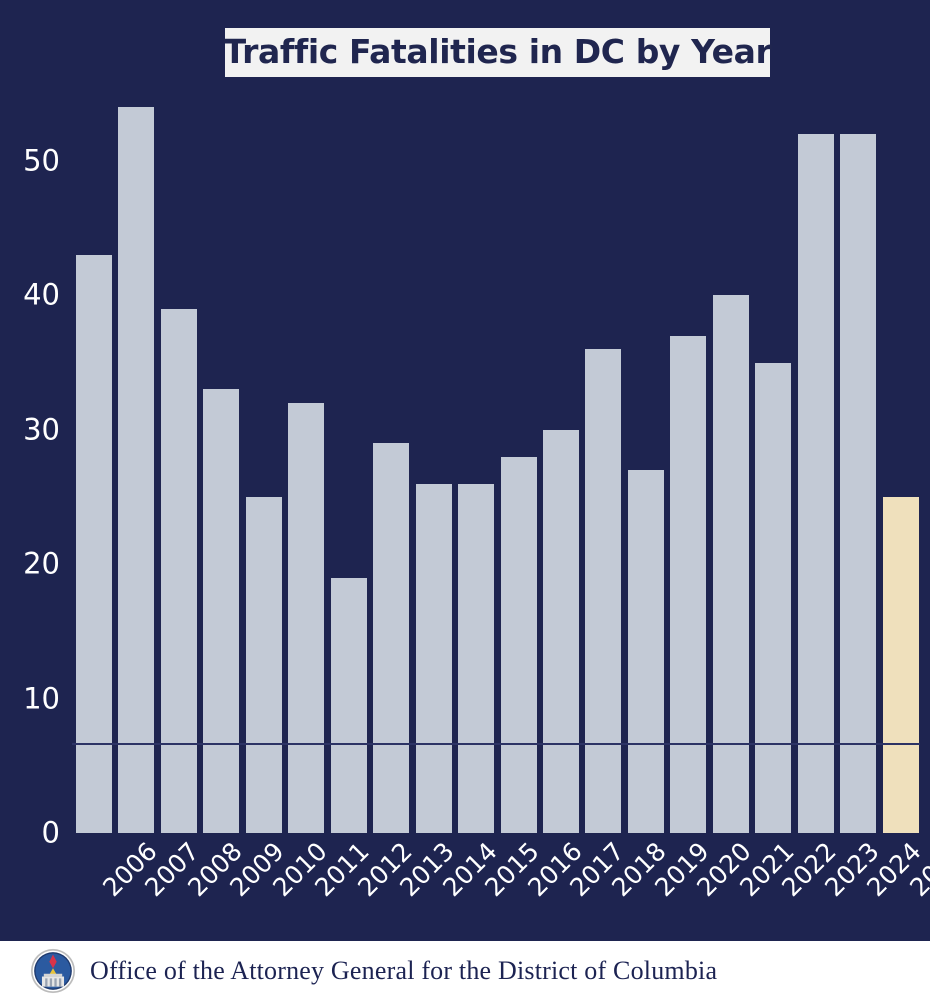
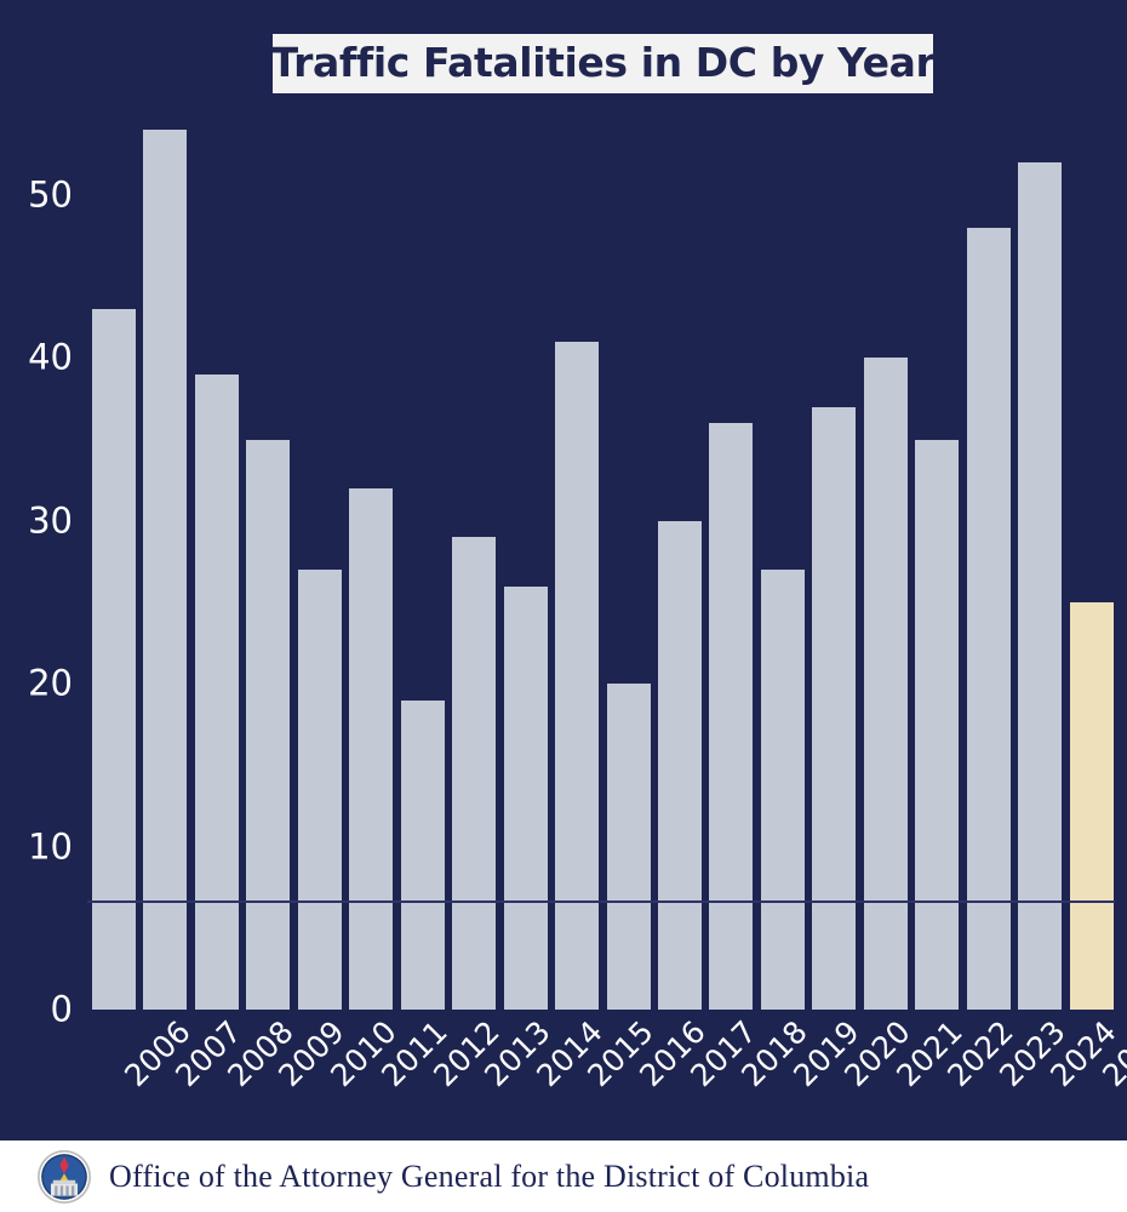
2009: 33 -> 35
2010: 25 -> 27
2015: 26 -> 41
2016: 28 -> 20
2023: 52 -> 48
